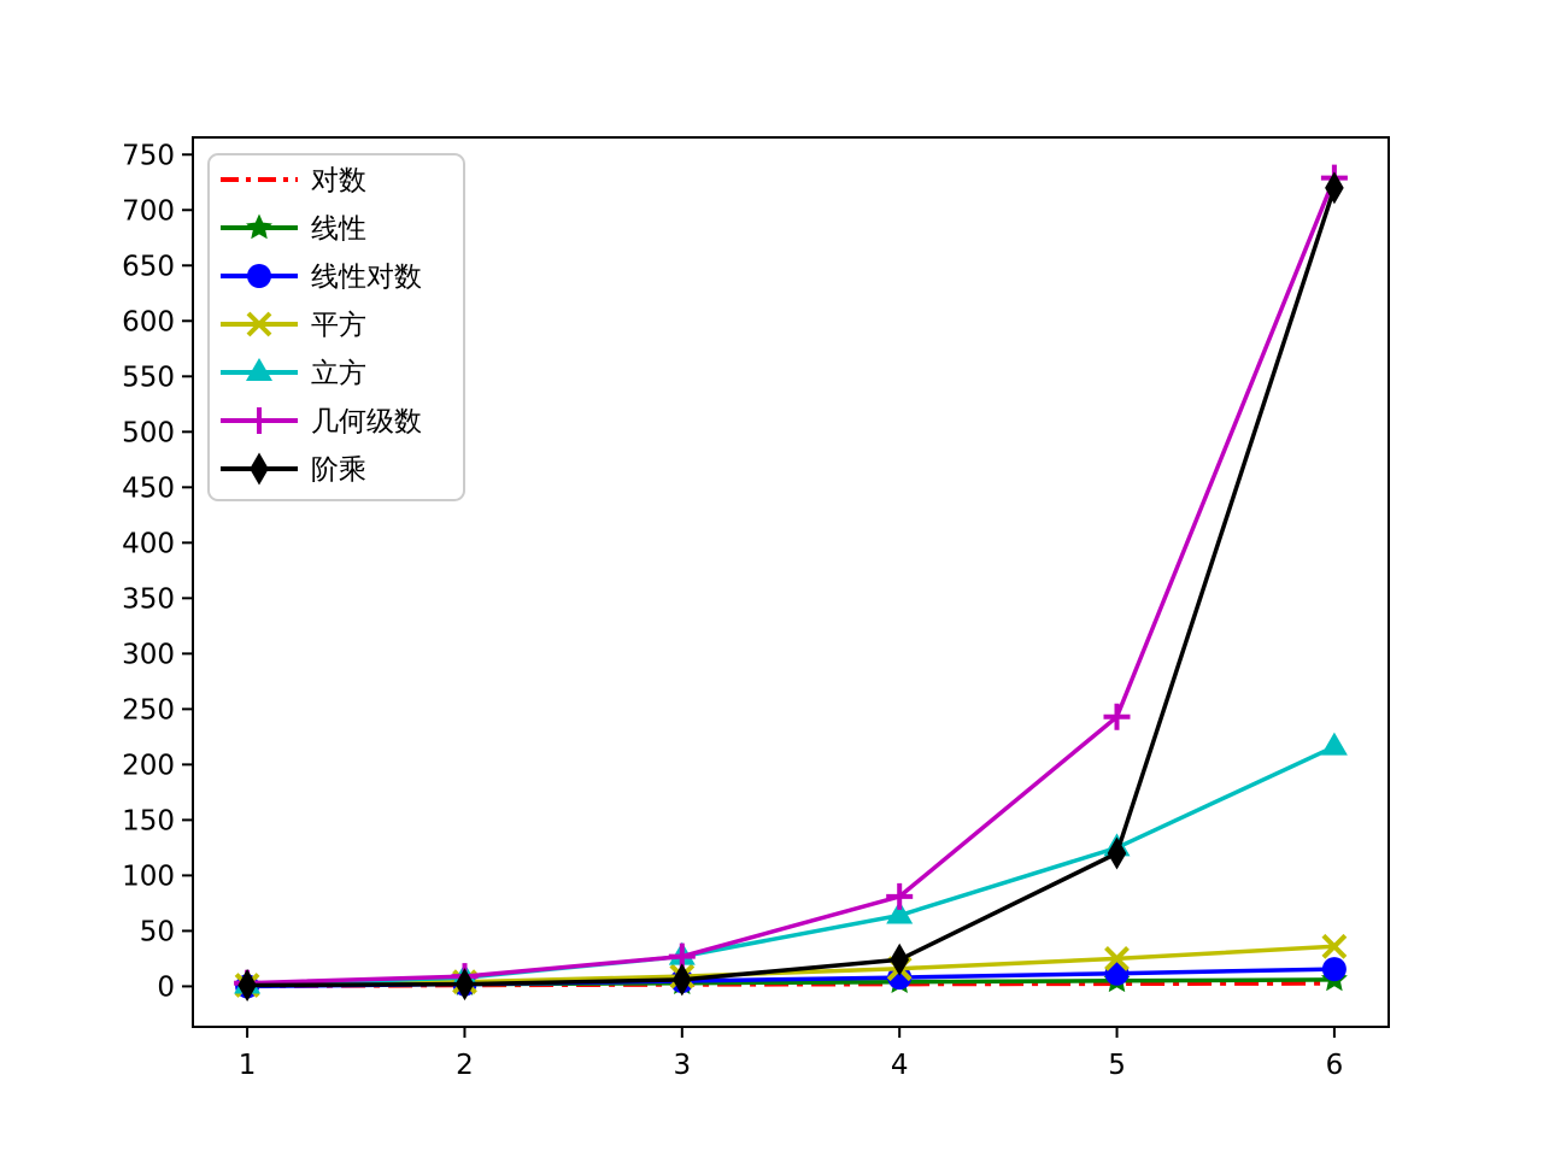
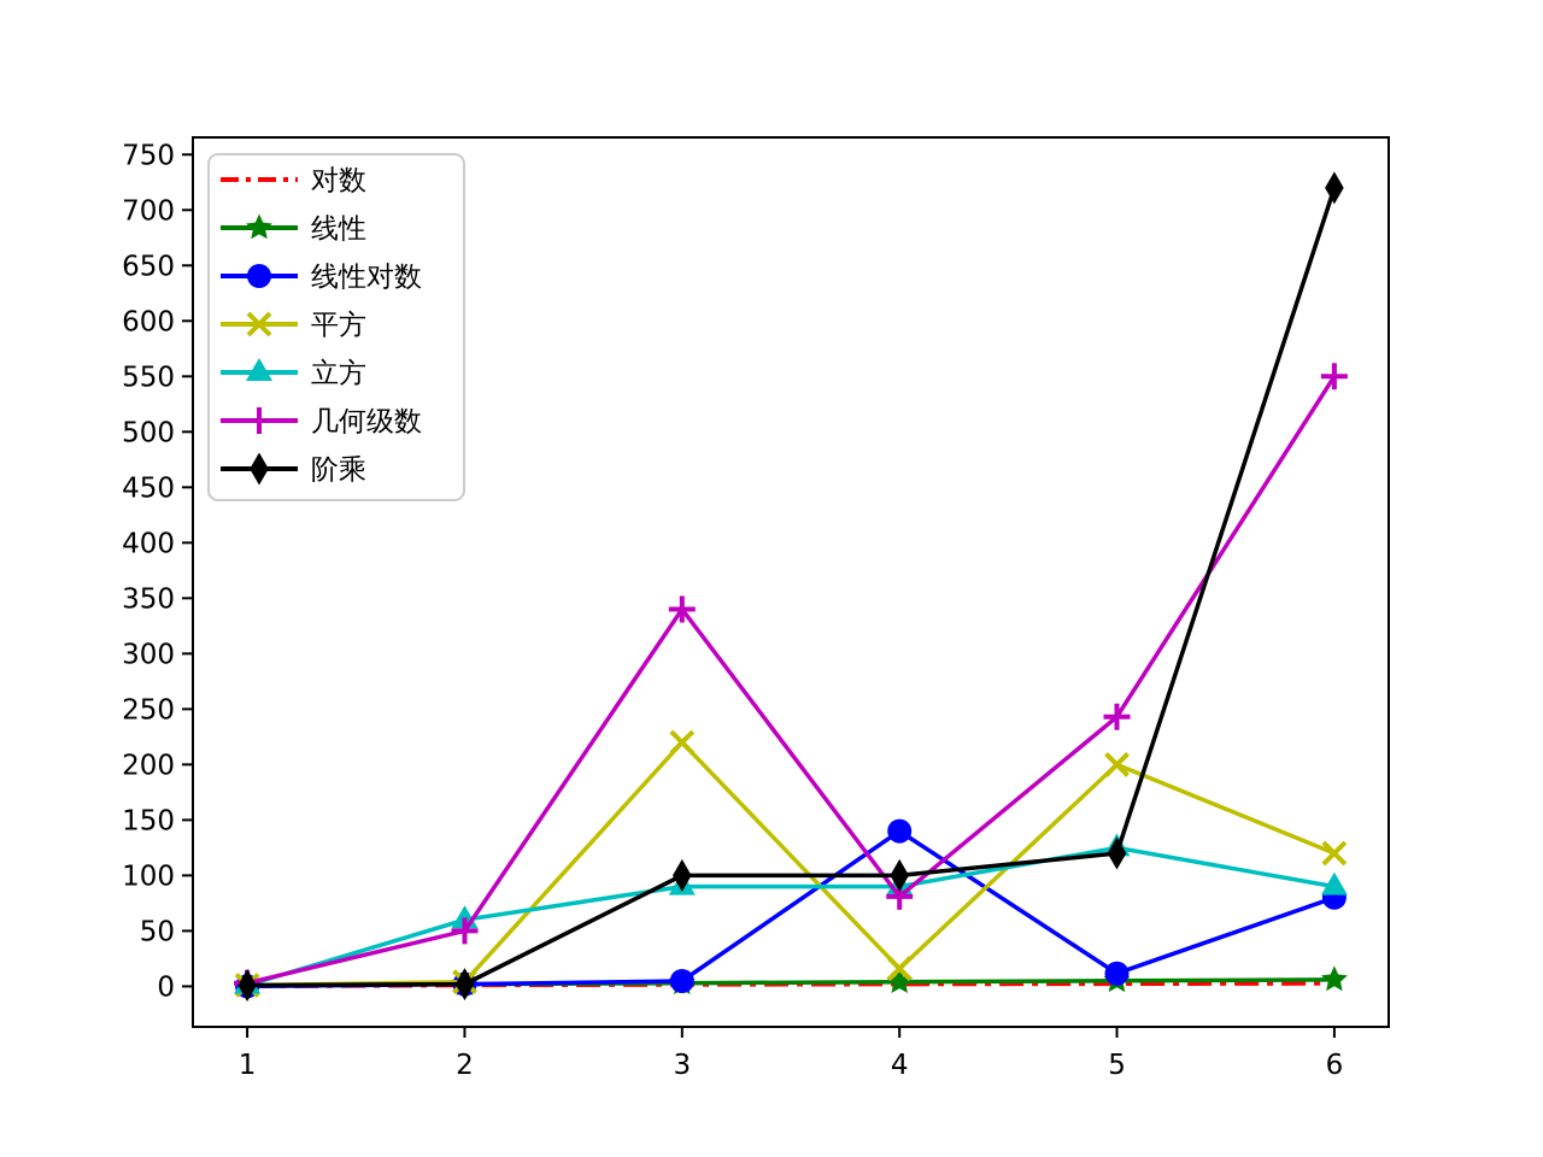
立方/2: 10 -> 60
几何级数/2: 10 -> 50
平方/3: 10 -> 220
立方/3: 30 -> 90
几何级数/3: 30 -> 340
阶乘/3: 10 -> 100
线性对数/4: 10 -> 140
立方/4: 60 -> 90
阶乘/4: 20 -> 100
平方/5: 20 -> 200
线性对数/6: 20 -> 80
平方/6: 40 -> 120
立方/6: 220 -> 90
几何级数/6: 730 -> 550
